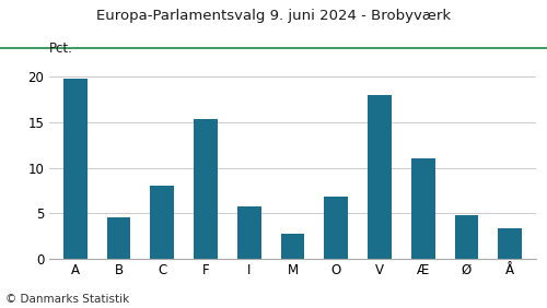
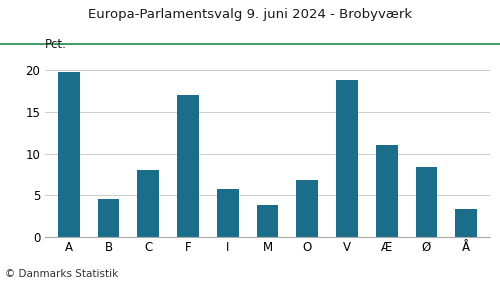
F: 15.4 -> 17.0
M: 2.8 -> 3.8
V: 18.0 -> 18.8
Ø: 4.8 -> 8.4
